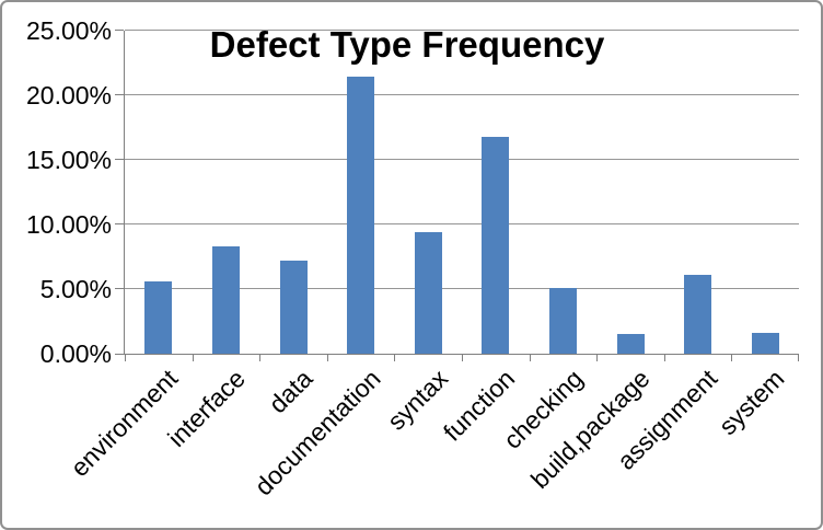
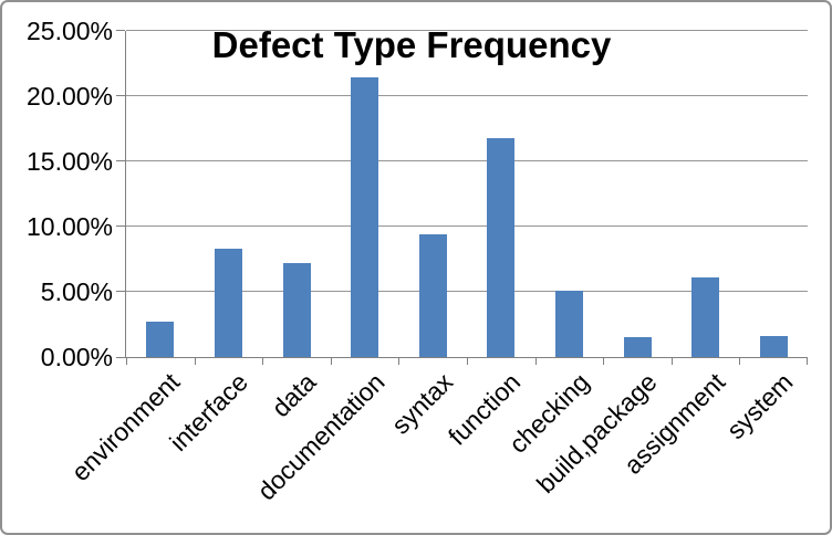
environment: 5.6% -> 2.7%
